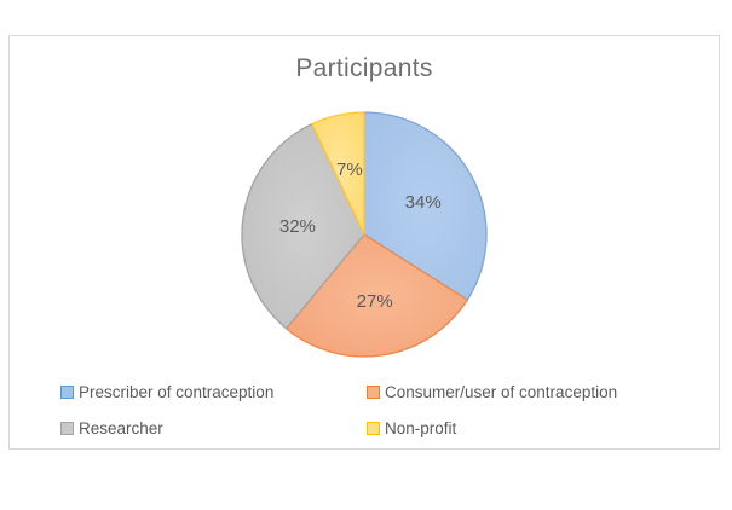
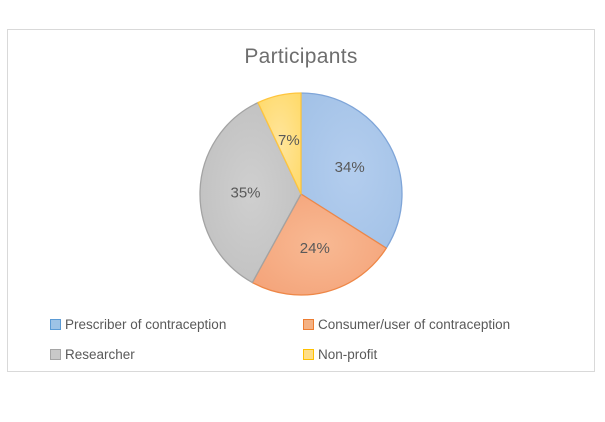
Consumer/user of contraception: 27% -> 24%
Researcher: 32% -> 35%
